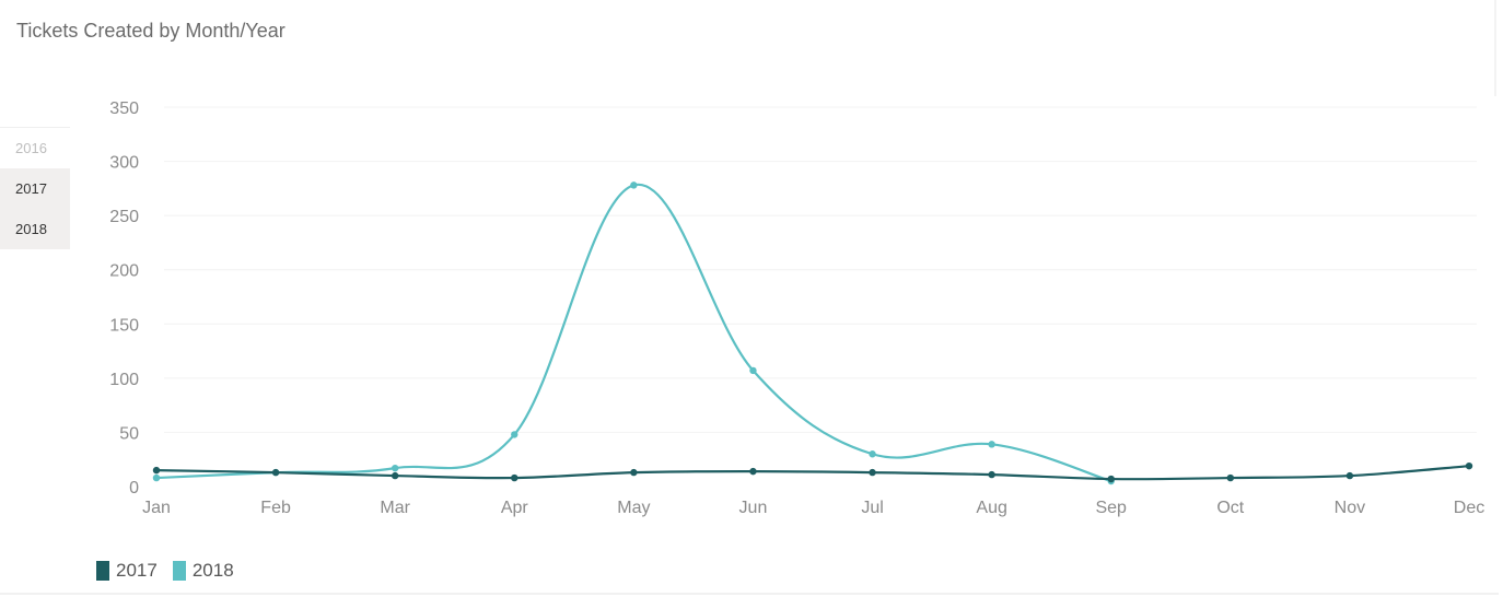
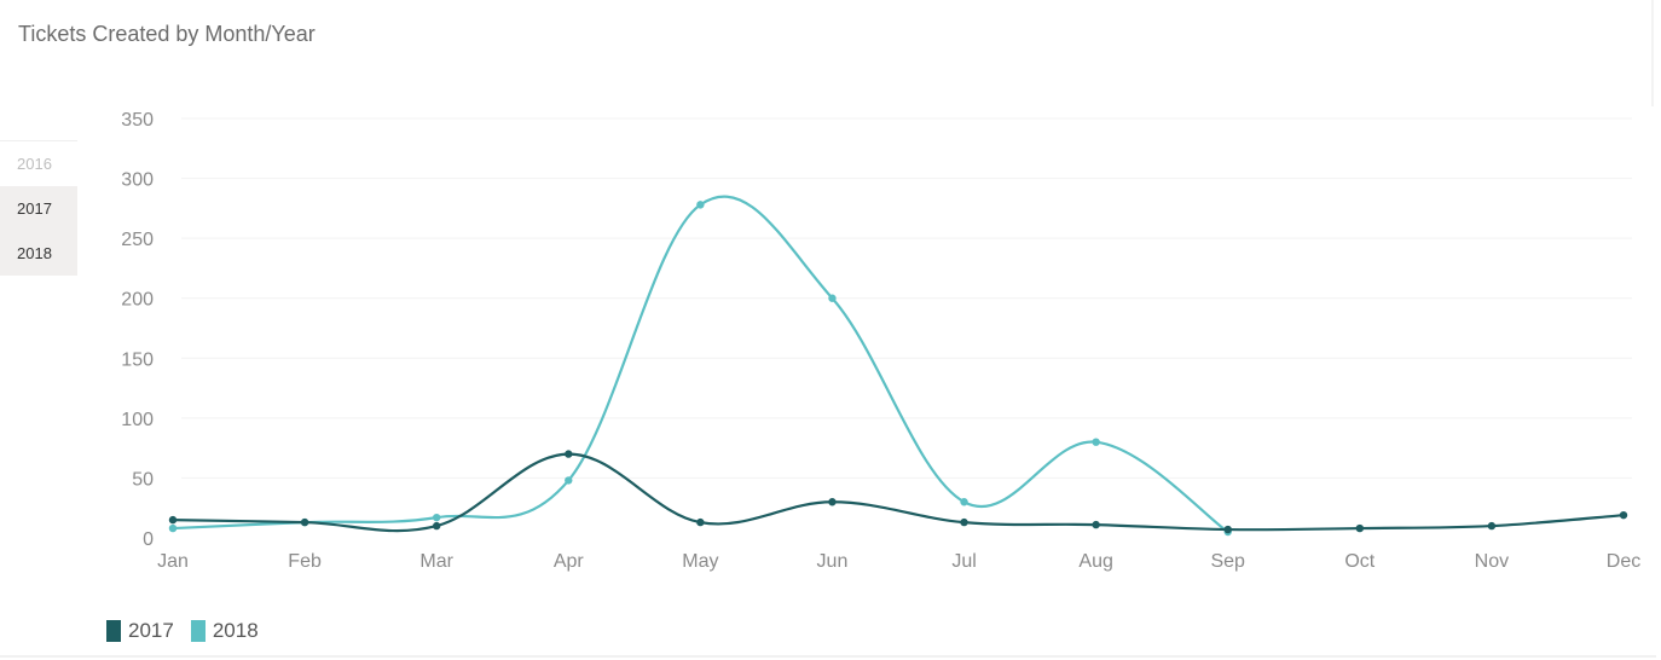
2017/Apr: 10 -> 70
2017/Jun: 10 -> 30
2018/Jun: 110 -> 200
2018/Aug: 40 -> 80
